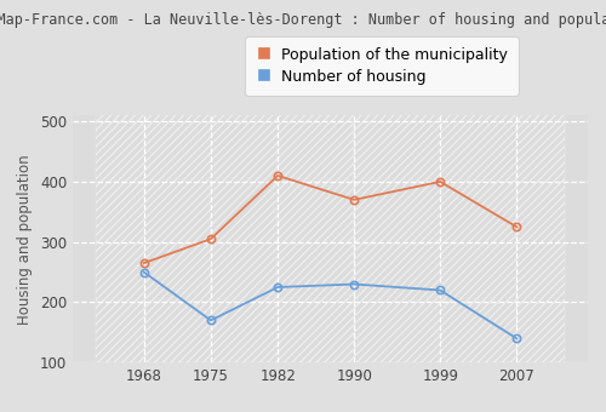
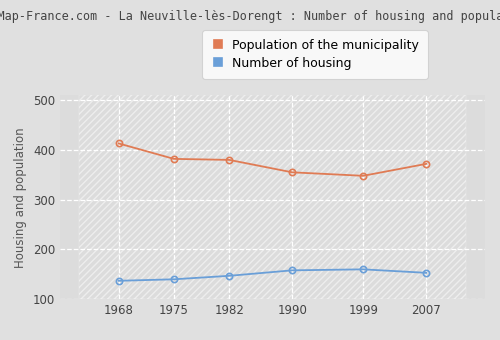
Number of housing/1968: 250 -> 137
Population of the municipality/1968: 265 -> 413
Number of housing/1975: 170 -> 140
Population of the municipality/1975: 305 -> 382
Number of housing/1982: 225 -> 147
Population of the municipality/1982: 410 -> 380
Number of housing/1990: 230 -> 158
Population of the municipality/1990: 370 -> 355
Number of housing/1999: 220 -> 160
Population of the municipality/1999: 400 -> 348
Number of housing/2007: 140 -> 153
Population of the municipality/2007: 325 -> 372
